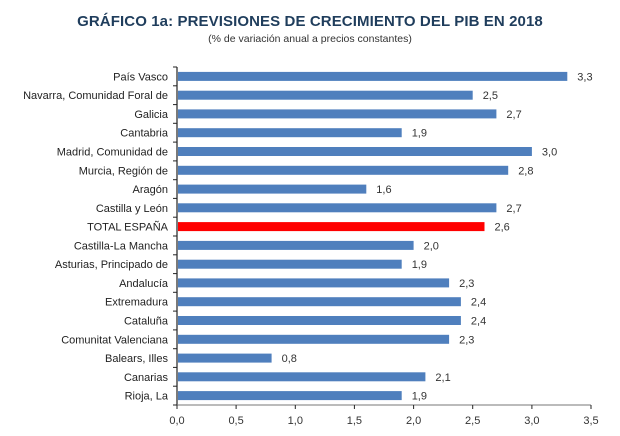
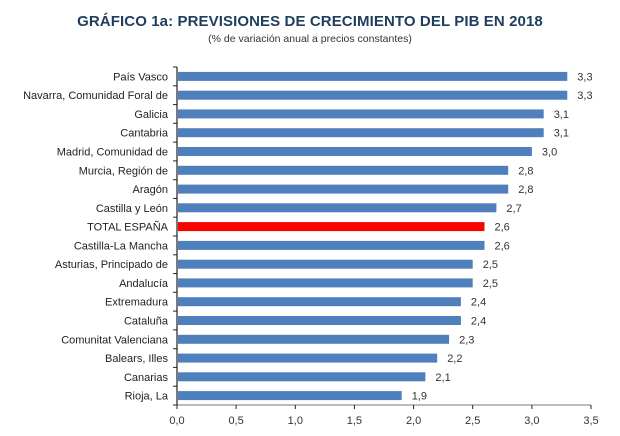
Navarra, Comunidad Foral de: 2,5 -> 3,3
Galicia: 2,7 -> 3,1
Cantabria: 1,9 -> 3,1
Aragón: 1,6 -> 2,8
Castilla-La Mancha: 2,0 -> 2,6
Asturias, Principado de: 1,9 -> 2,5
Andalucía: 2,3 -> 2,5
Balears, Illes: 0,8 -> 2,2
